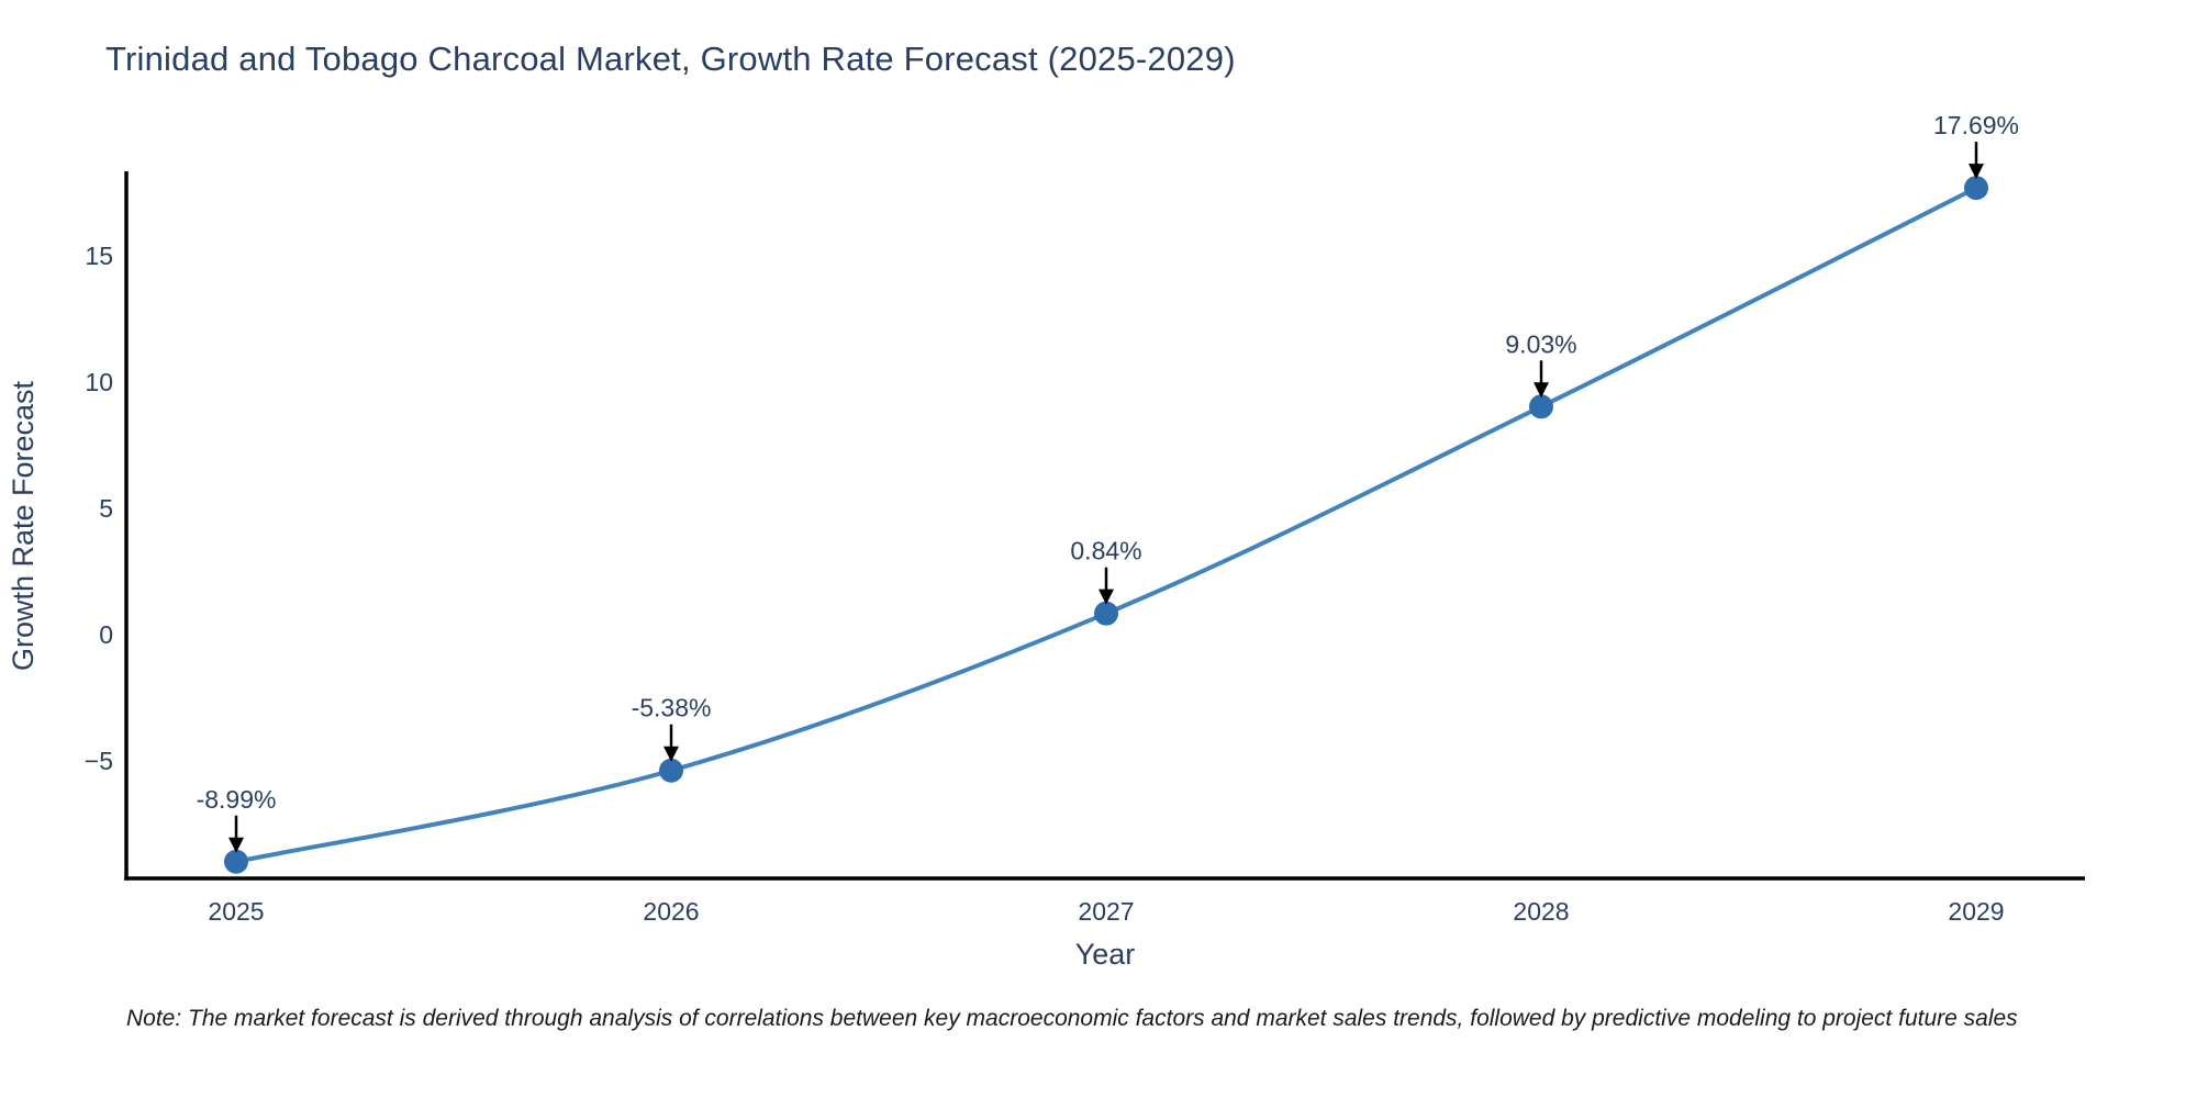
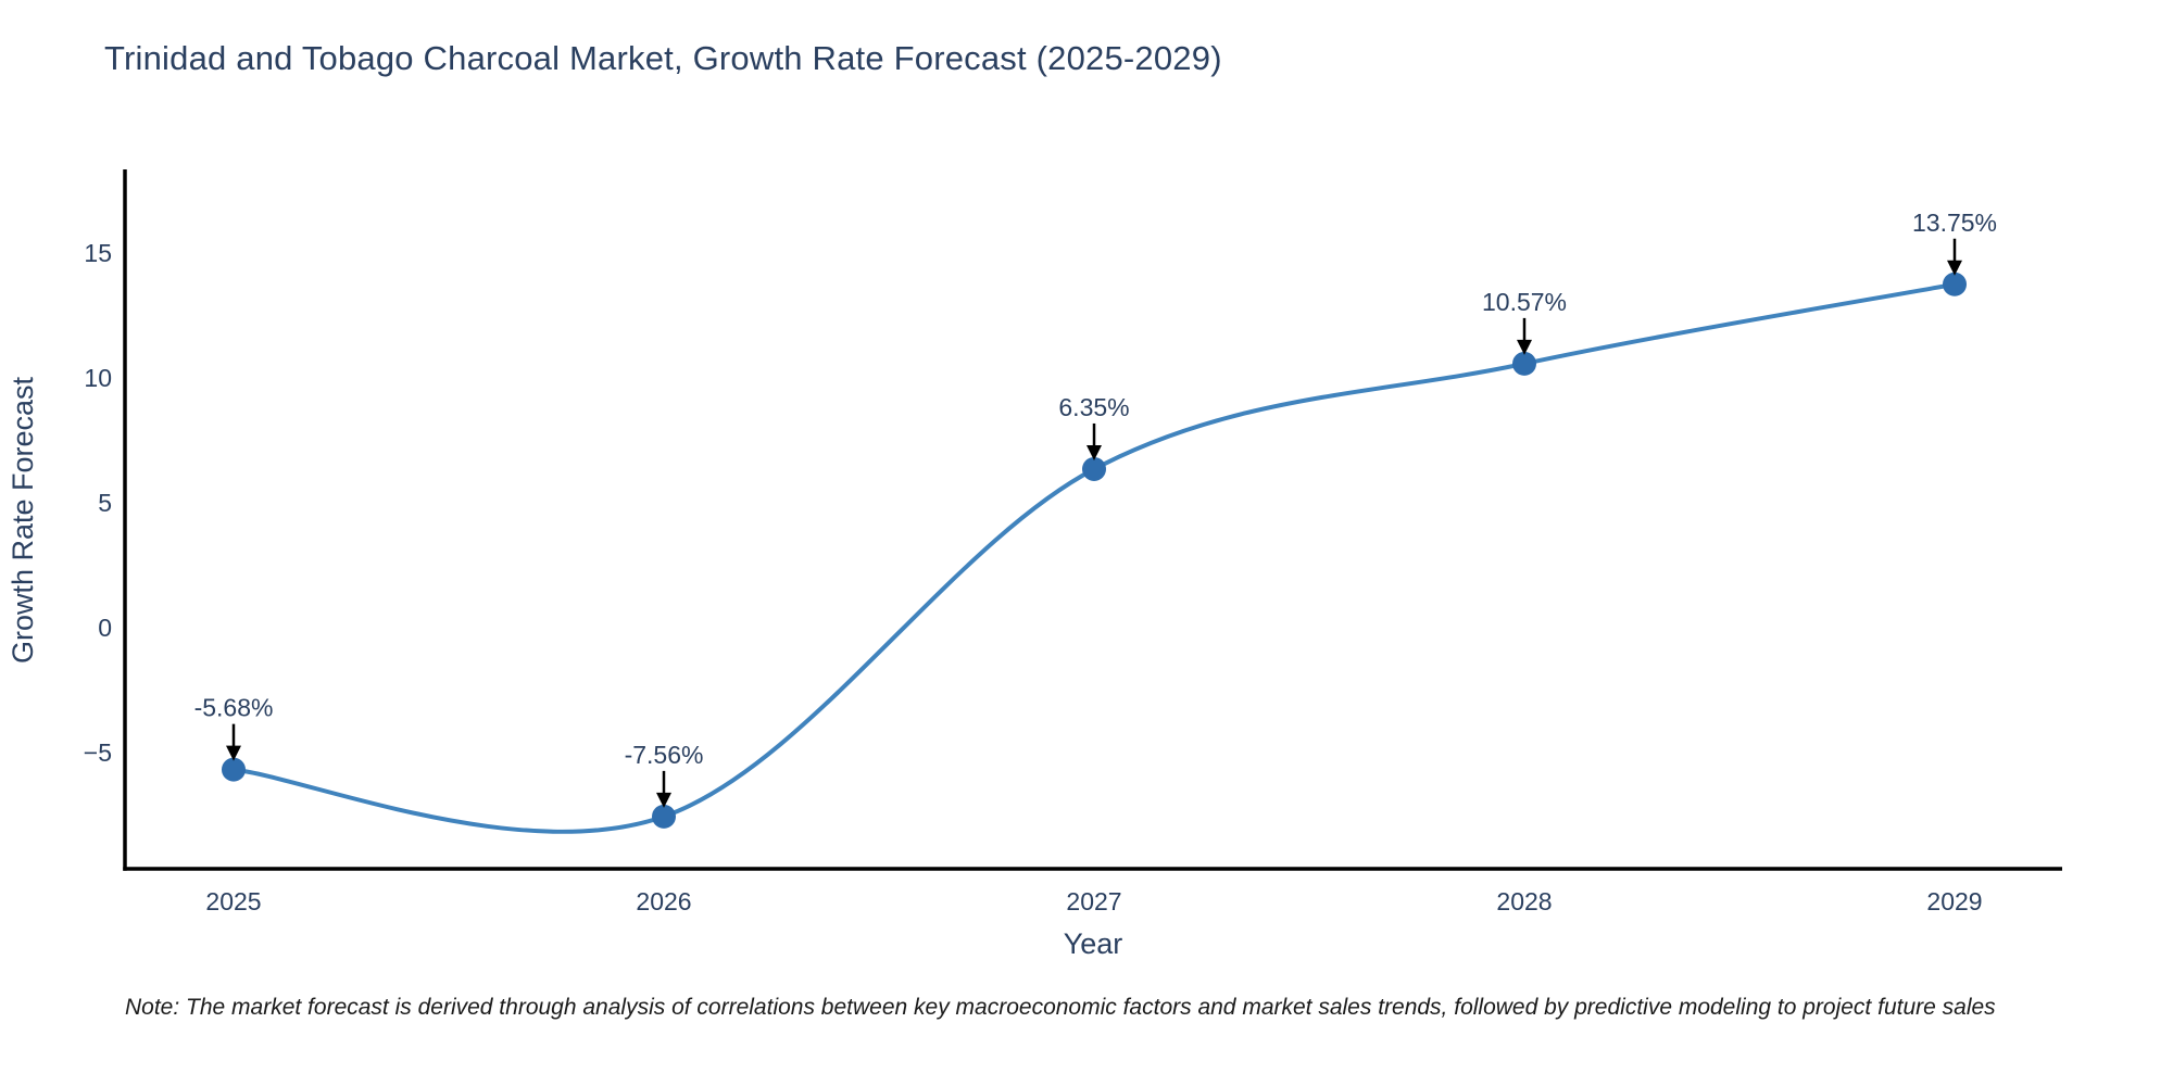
2025: -8.99% -> -5.68%
2026: -5.38% -> -7.56%
2027: 0.84% -> 6.35%
2028: 9.03% -> 10.57%
2029: 17.69% -> 13.75%
